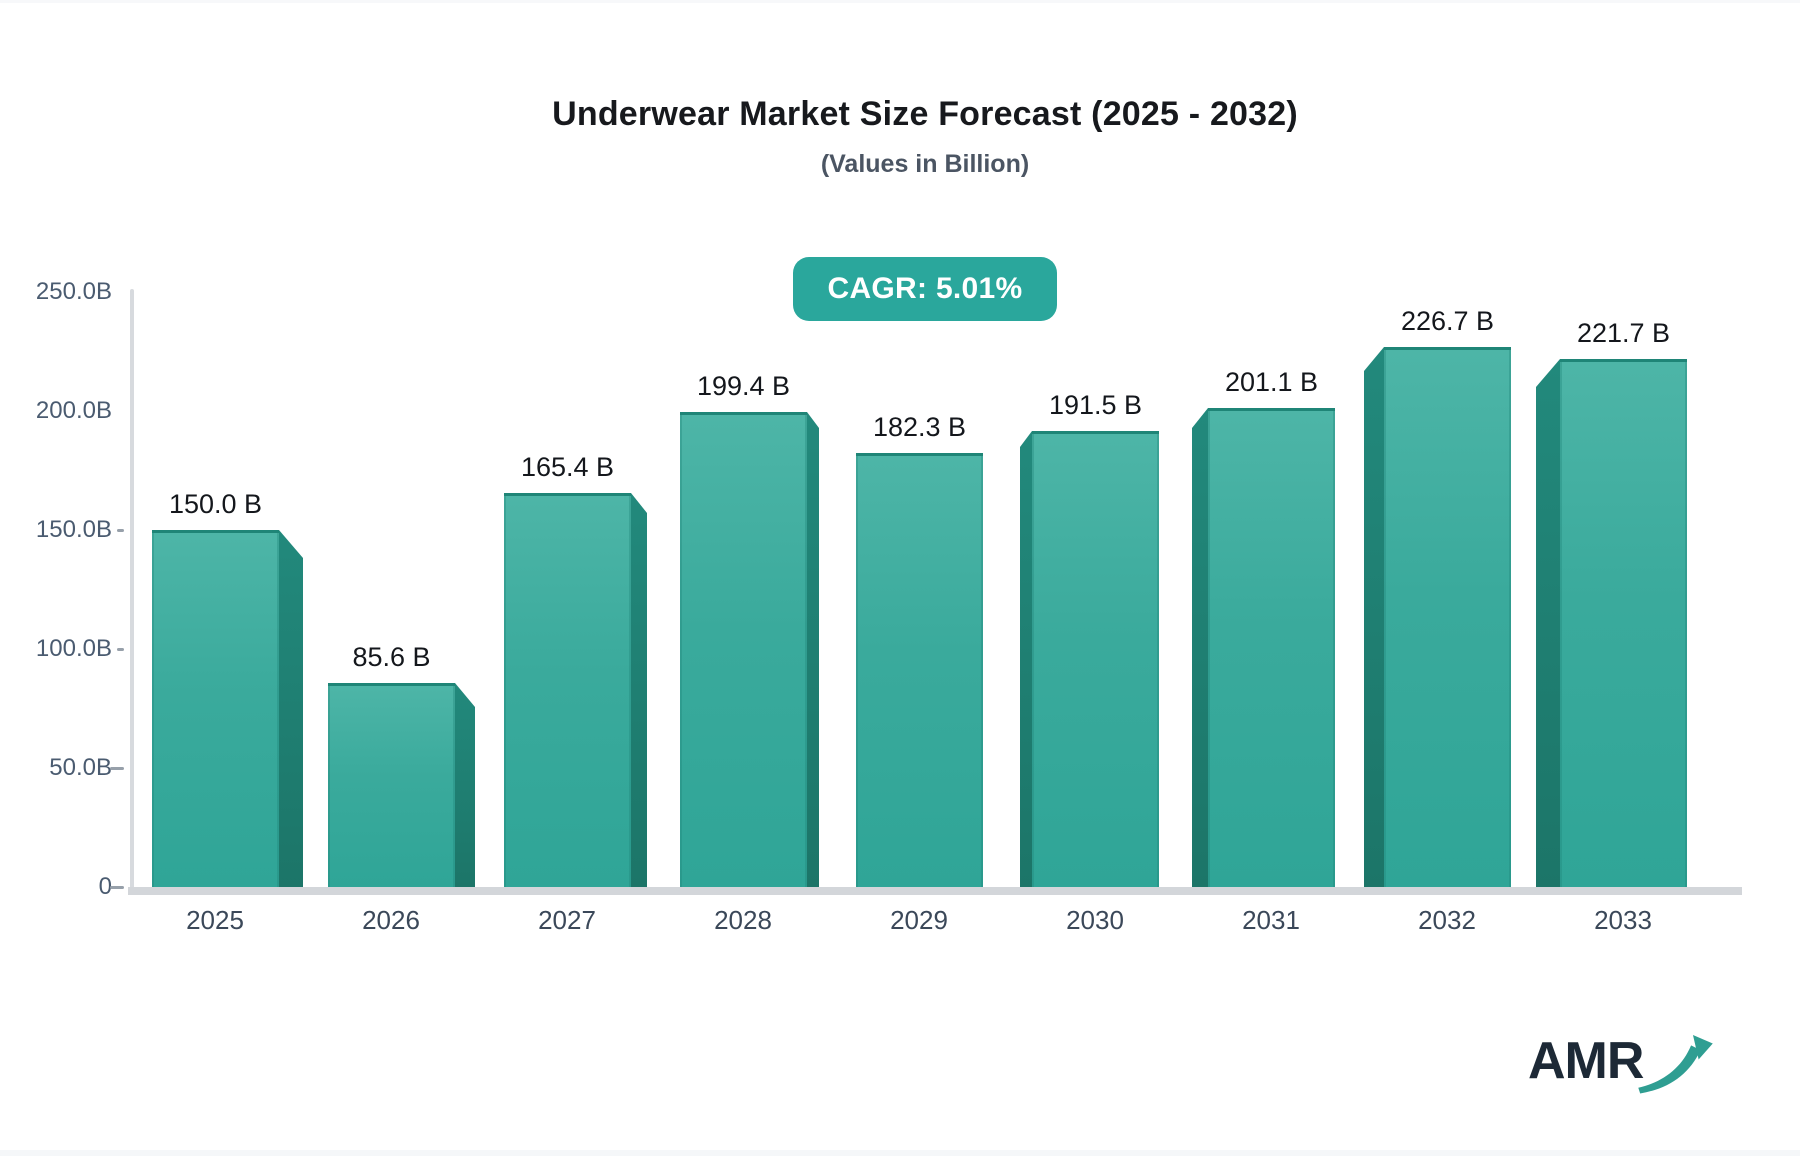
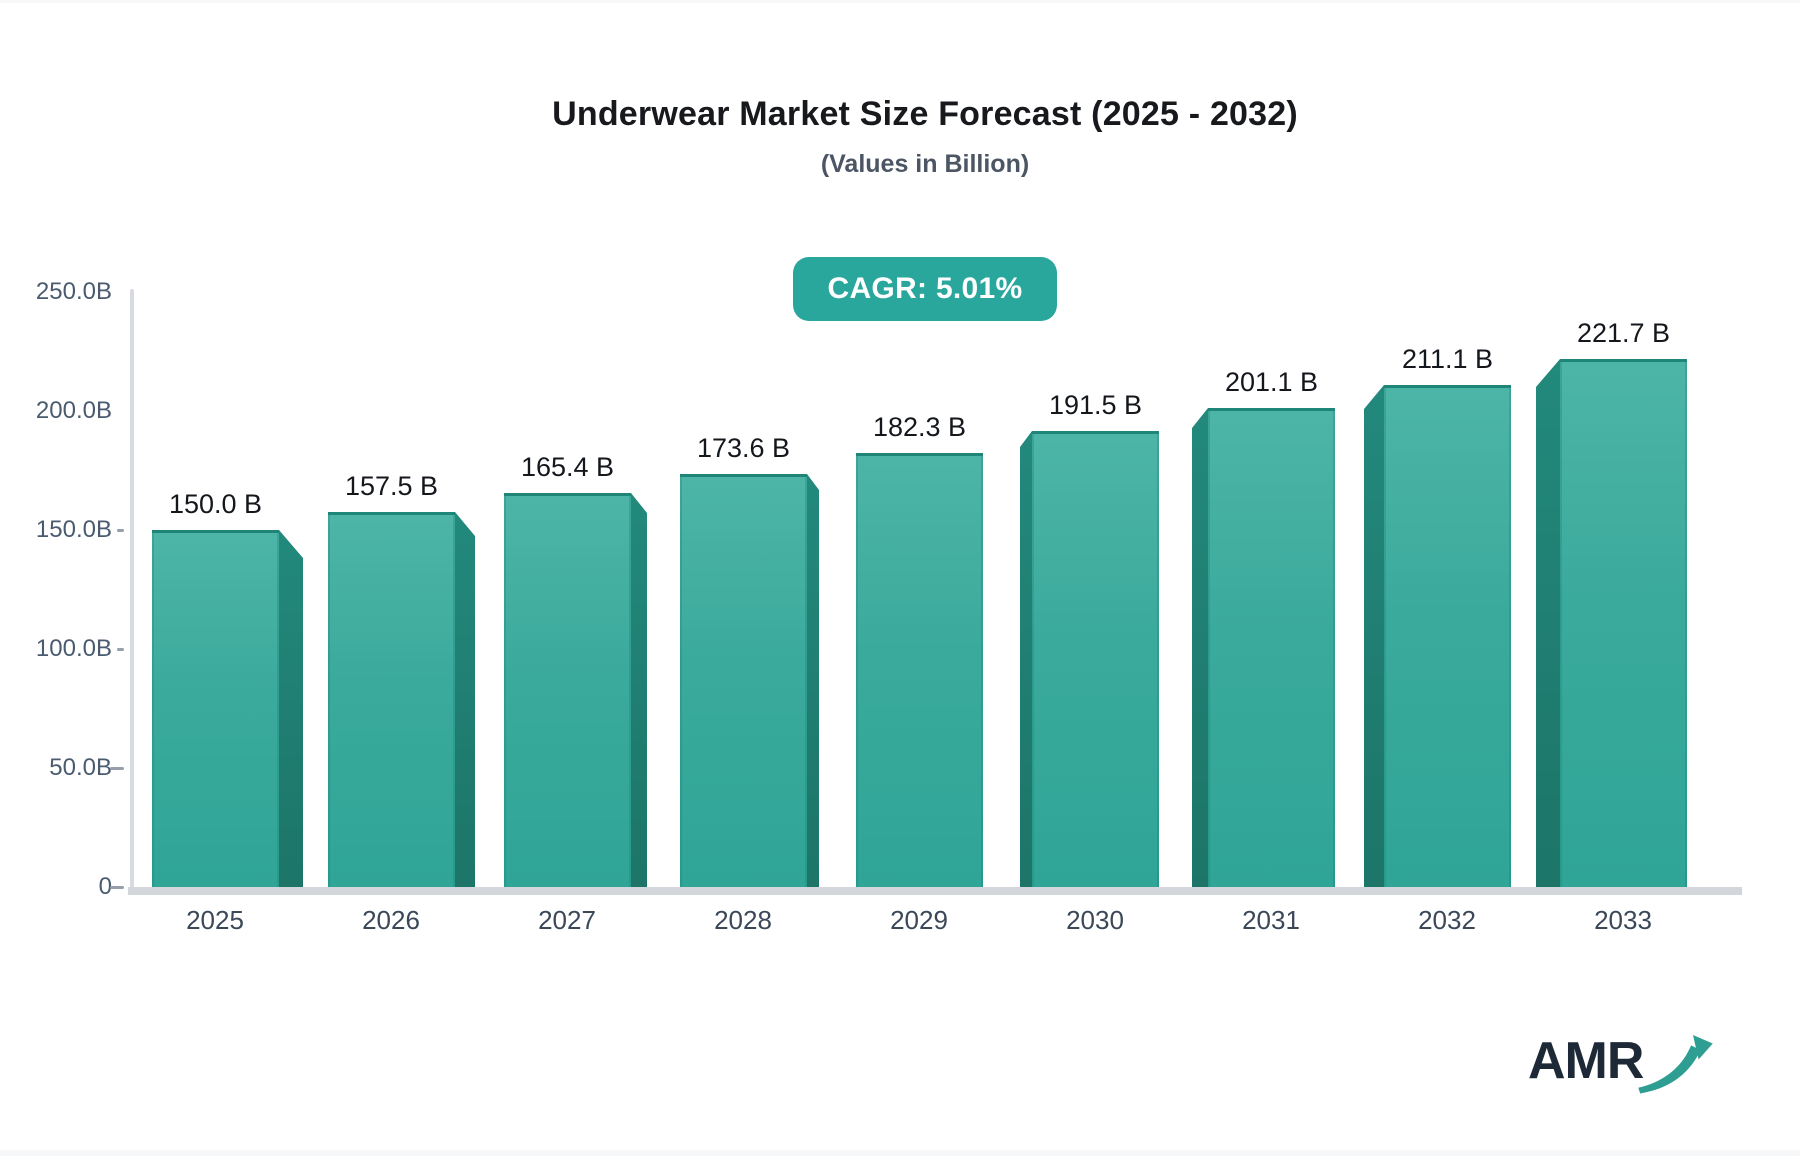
2026: 85.6 -> 157.5
2028: 199.4 -> 173.6
2032: 226.7 -> 211.1
